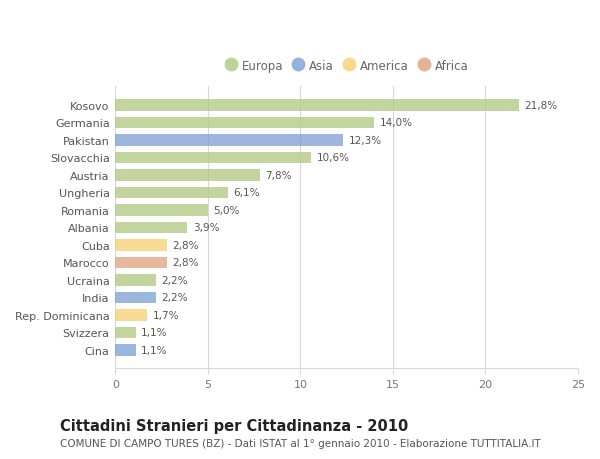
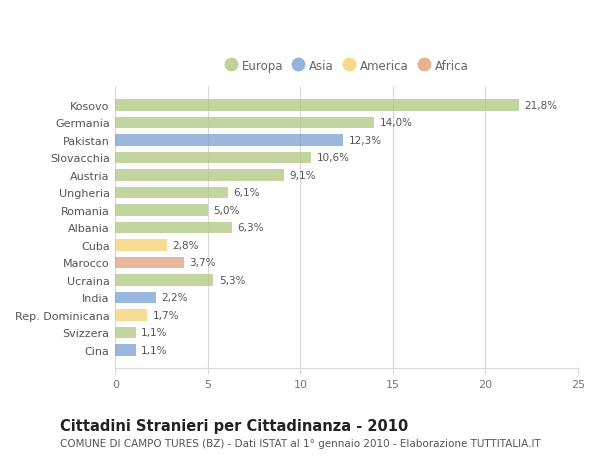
Austria: 7,8% -> 9,1%
Albania: 3,9% -> 6,3%
Marocco: 2,8% -> 3,7%
Ucraina: 2,2% -> 5,3%
